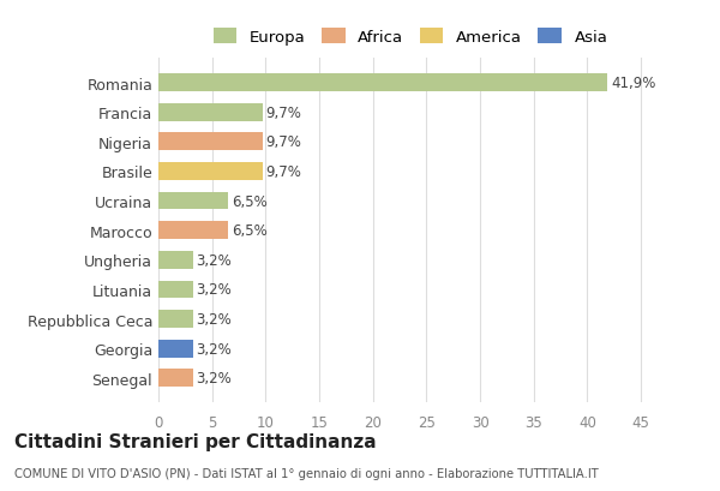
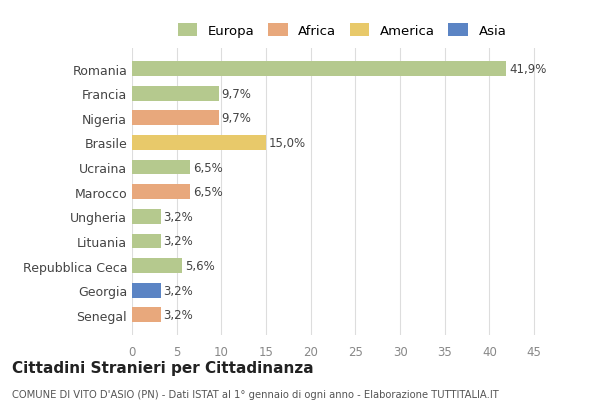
Brasile: 9,7% -> 15,0%
Repubblica Ceca: 3,2% -> 5,6%
